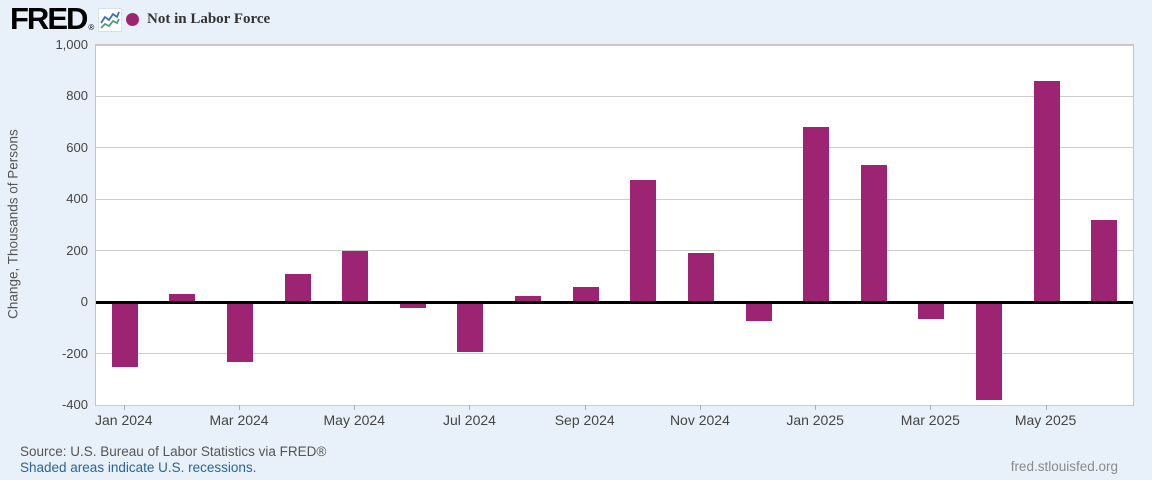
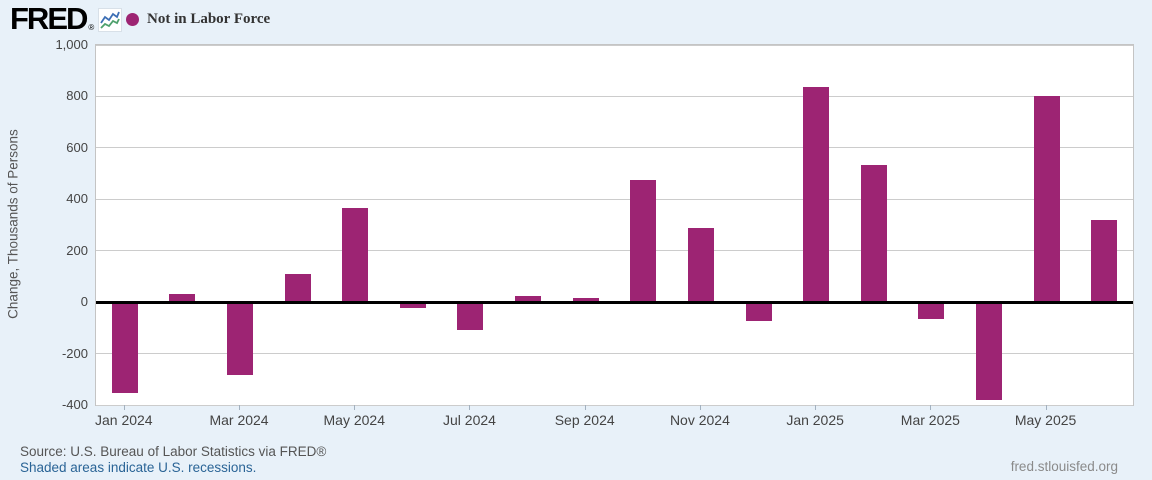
Jan 2024: -250 -> -350
Mar 2024: -230 -> -280
May 2024: 200 -> 360
Jul 2024: -190 -> -100
Sep 2024: 60 -> 20
Nov 2024: 190 -> 290
Jan 2025: 680 -> 840
May 2025: 860 -> 800
